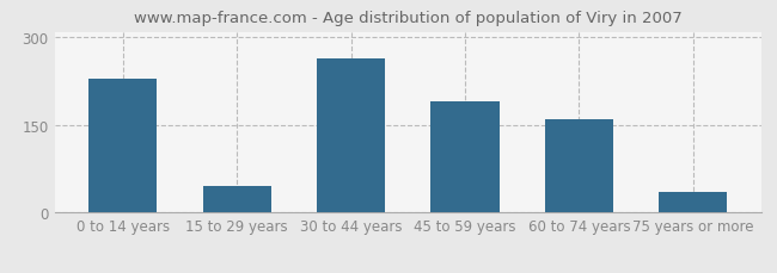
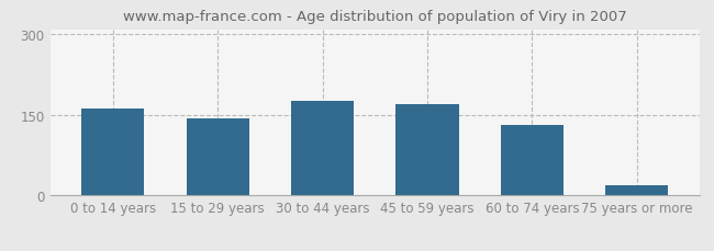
0 to 14 years: 230 -> 163
15 to 29 years: 45 -> 144
30 to 44 years: 265 -> 176
45 to 59 years: 190 -> 171
60 to 74 years: 160 -> 131
75 years or more: 35 -> 19
